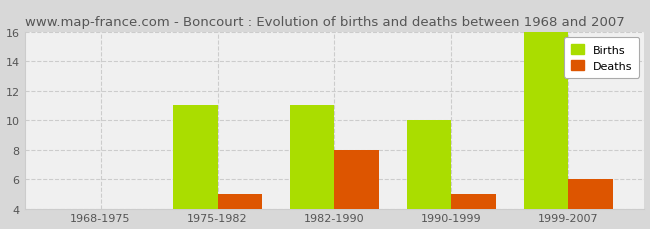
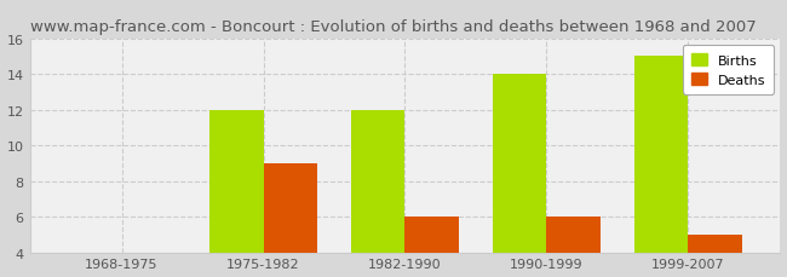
Births/1975-1982: 11 -> 12
Deaths/1975-1982: 5 -> 9
Births/1982-1990: 11 -> 12
Deaths/1982-1990: 8 -> 6
Births/1990-1999: 10 -> 14
Deaths/1990-1999: 5 -> 6
Births/1999-2007: 16 -> 15
Deaths/1999-2007: 6 -> 5
